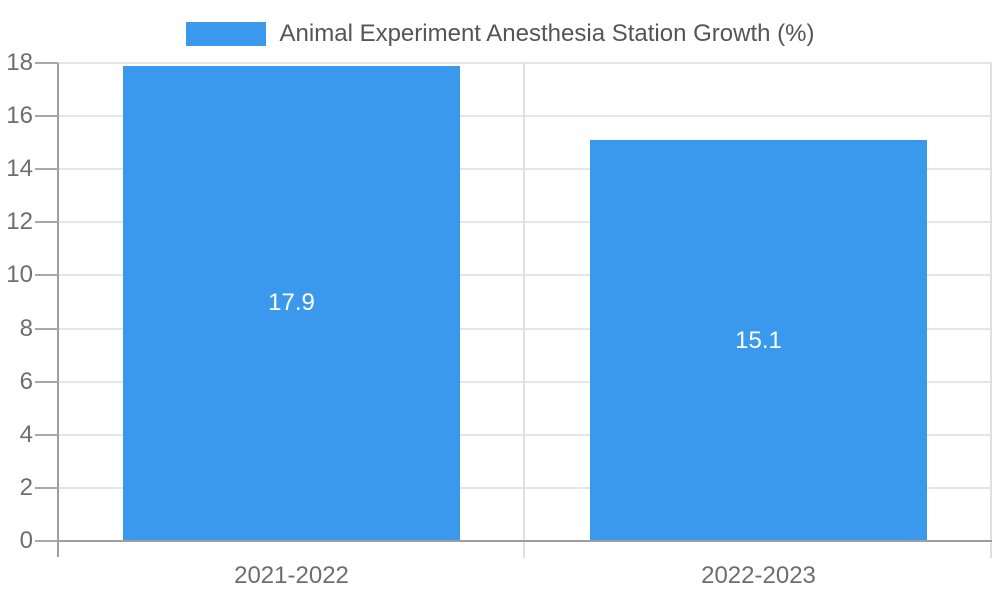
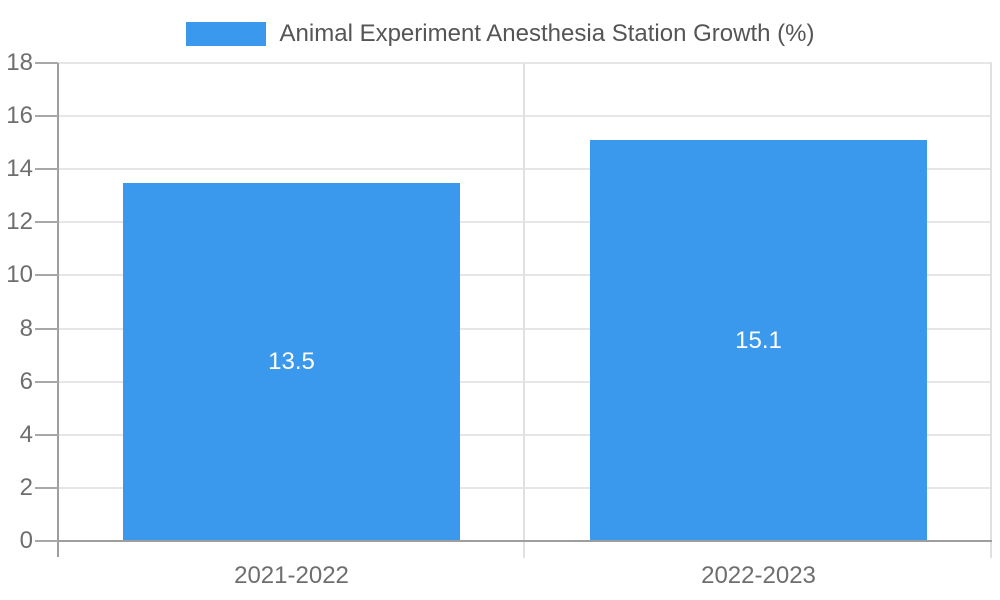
2021-2022: 17.9 -> 13.5
